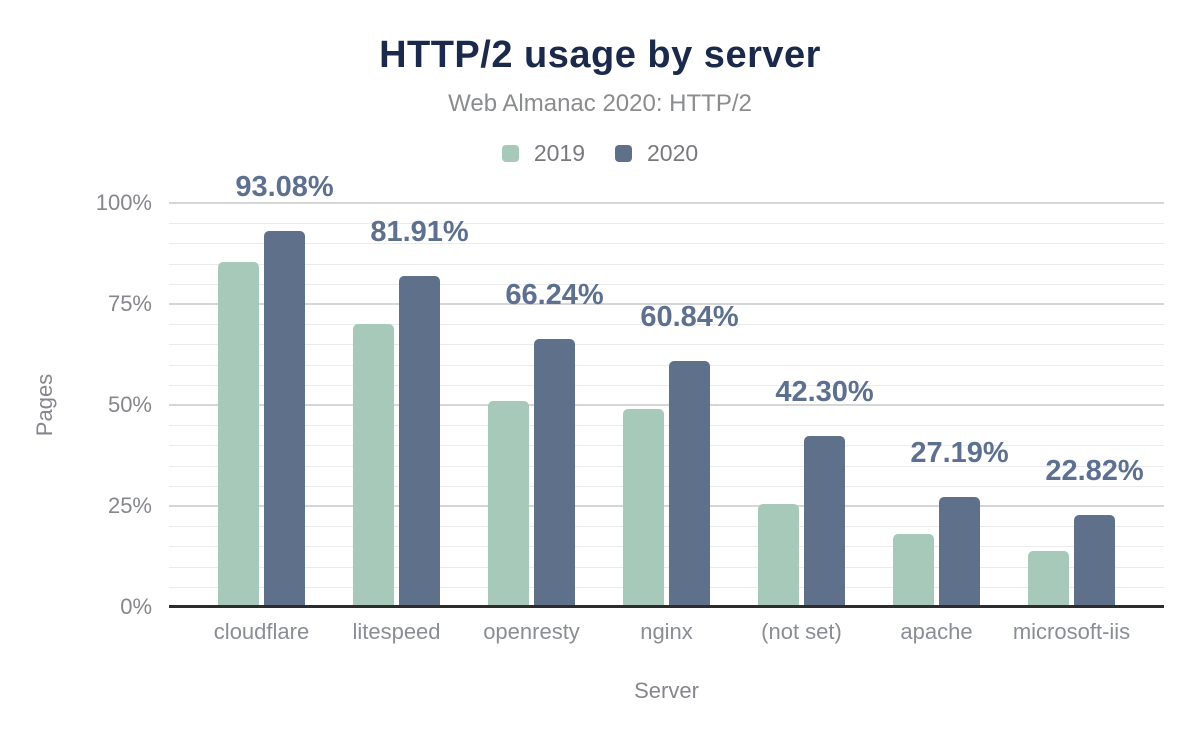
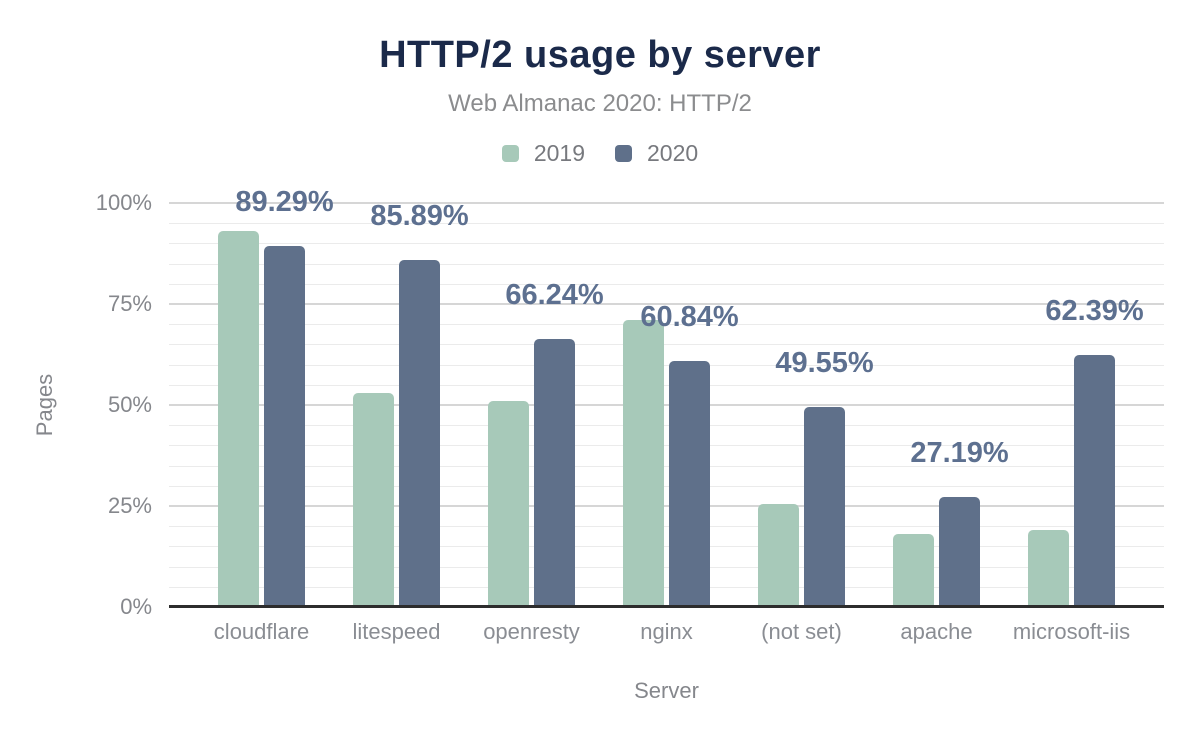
2019/cloudflare: 85% -> 93%
2020/cloudflare: 93.08% -> 89.29%
2019/litespeed: 70% -> 53%
2020/litespeed: 81.91% -> 85.89%
2019/nginx: 49% -> 71%
2020/(not set): 42.30% -> 49.55%
2019/microsoft-iis: 14% -> 19%
2020/microsoft-iis: 22.82% -> 62.39%
